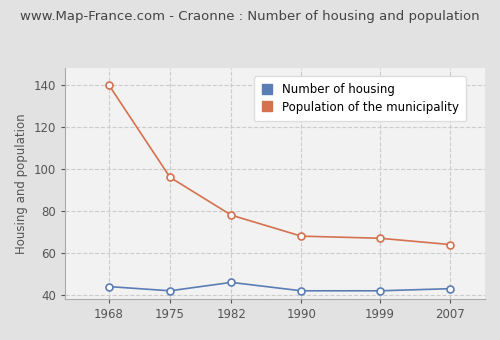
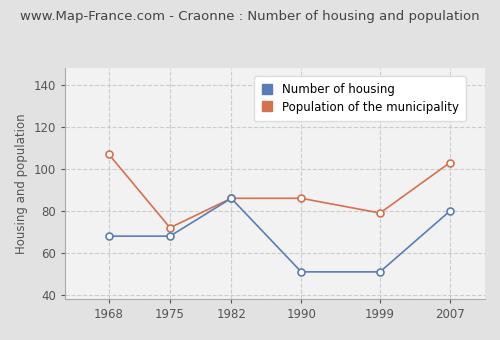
Number of housing/1968: 44 -> 68
Population of the municipality/1968: 140 -> 107
Number of housing/1975: 42 -> 68
Population of the municipality/1975: 96 -> 72
Number of housing/1982: 46 -> 86
Population of the municipality/1982: 78 -> 86
Number of housing/1990: 42 -> 51
Population of the municipality/1990: 68 -> 86
Number of housing/1999: 42 -> 51
Population of the municipality/1999: 67 -> 79
Number of housing/2007: 43 -> 80
Population of the municipality/2007: 64 -> 103
